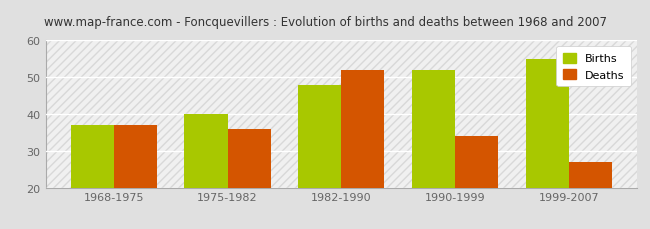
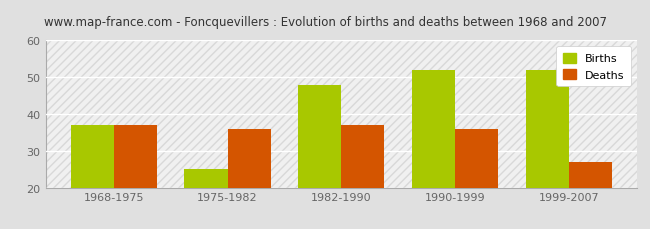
Births/1975-1982: 40 -> 25
Deaths/1982-1990: 52 -> 37
Deaths/1990-1999: 34 -> 36
Births/1999-2007: 55 -> 52
